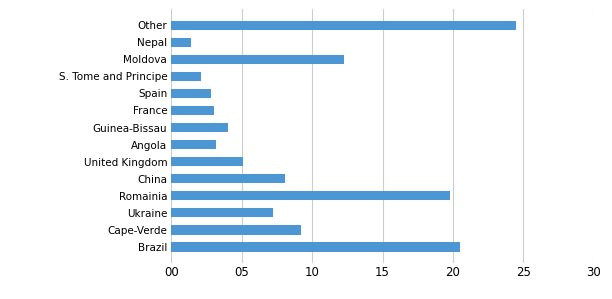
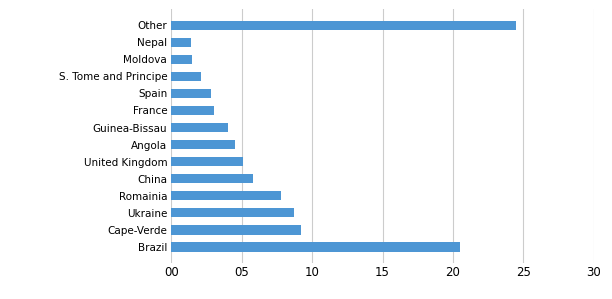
Moldova: 12.3 -> 1.5
Angola: 3.2 -> 4.5
China: 8.1 -> 5.8
Romainia: 19.8 -> 7.8
Ukraine: 7.2 -> 8.7
